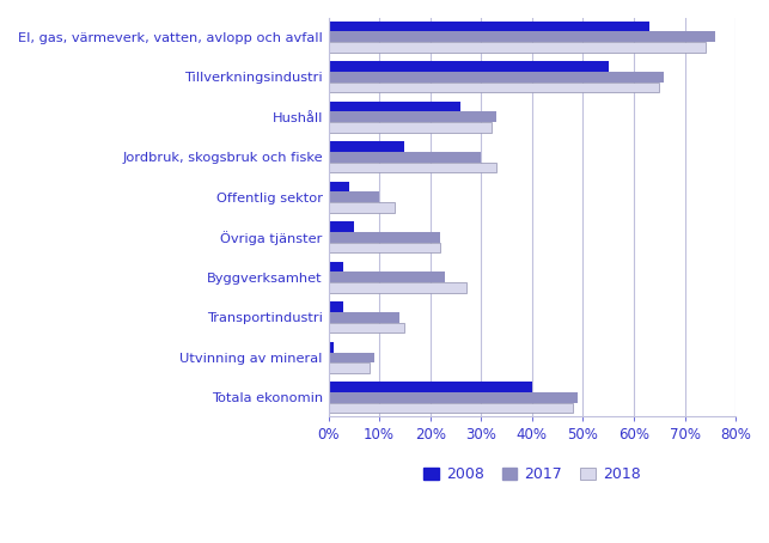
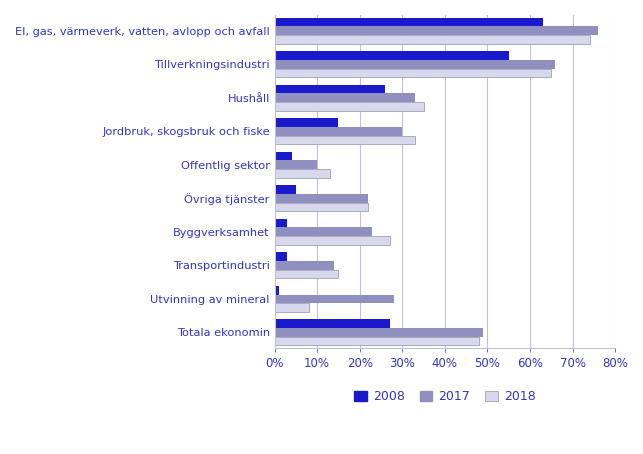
2018/Hushåll: 32% -> 35%
2017/Utvinning av mineral: 9% -> 28%
2008/Totala ekonomin: 40% -> 27%
